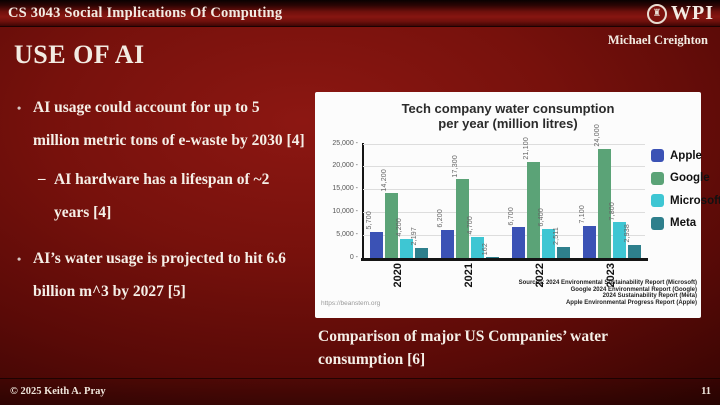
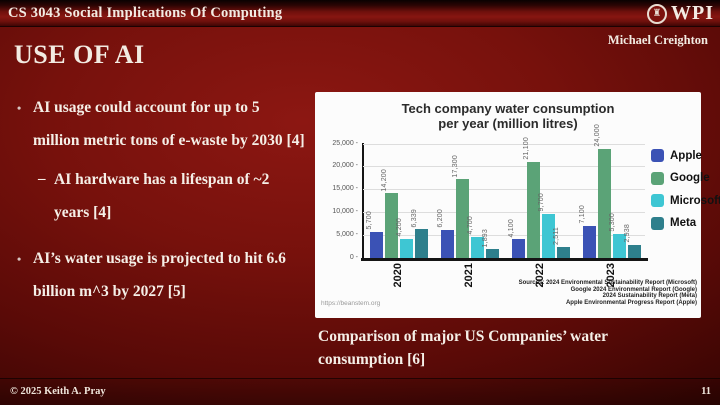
Meta/2020: 2,197 -> 6,339
Meta/2021: 162 -> 1,893
Apple/2022: 6,700 -> 4,100
Microsoft/2022: 6,400 -> 9,700
Microsoft/2023: 7,800 -> 5,300
